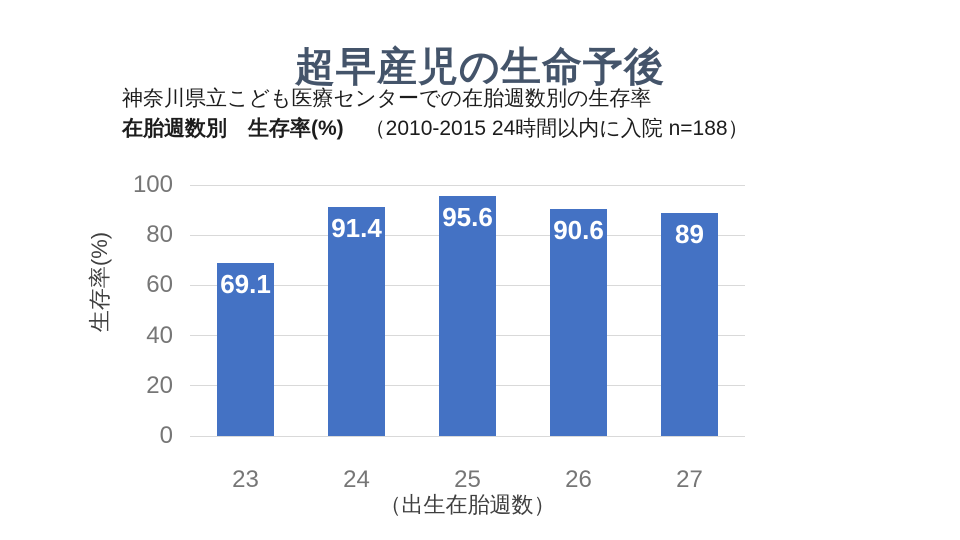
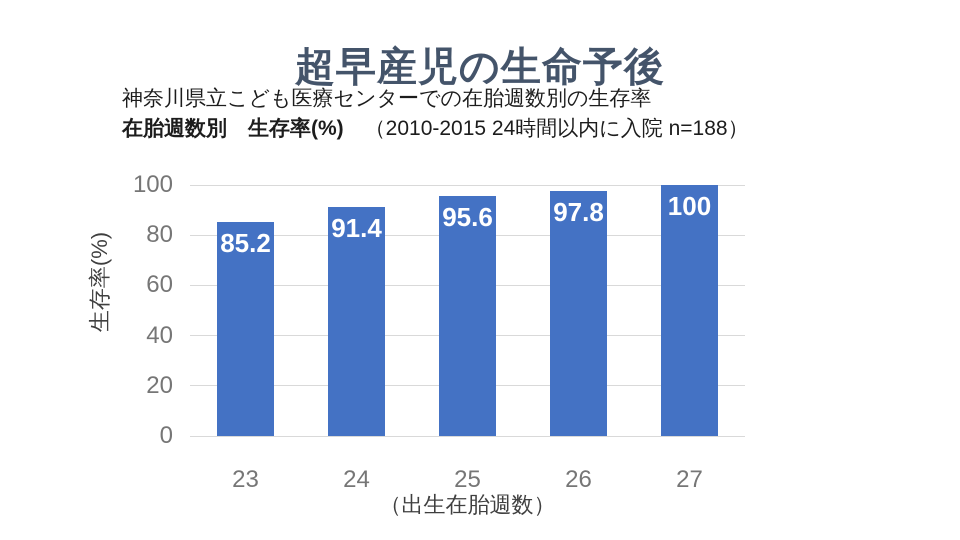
23: 69.1 -> 85.2
26: 90.6 -> 97.8
27: 89 -> 100
